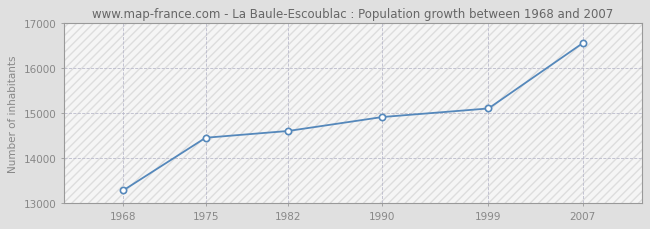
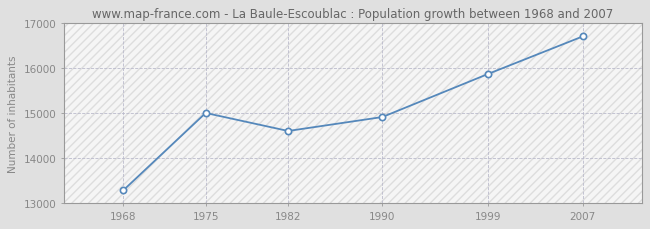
1975: 14450 -> 15000
1999: 15100 -> 15870
2007: 16550 -> 16700
